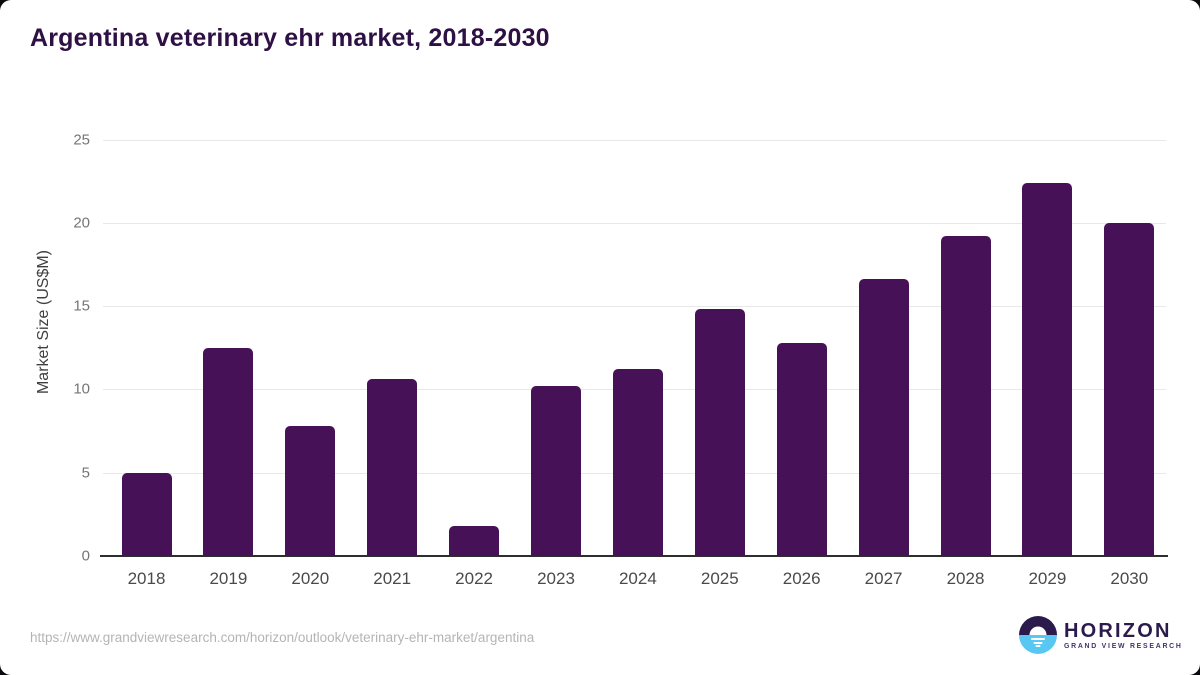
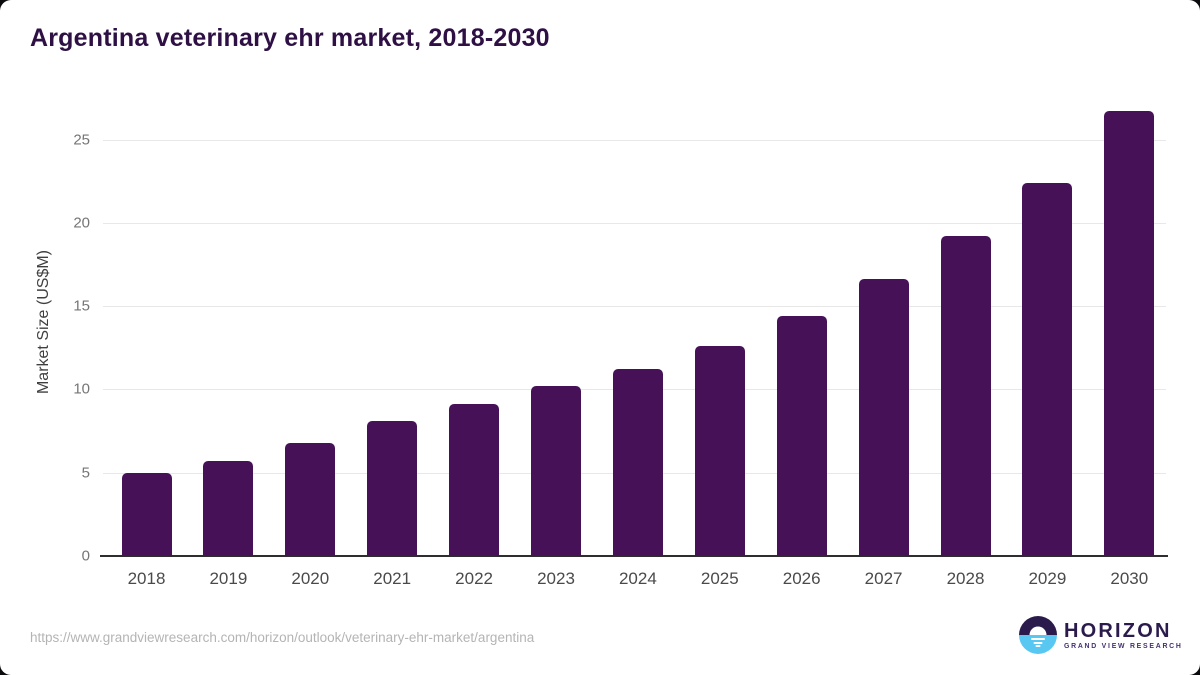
2019: 12.5 -> 5.7
2020: 7.8 -> 6.8
2021: 10.6 -> 8.1
2022: 1.8 -> 9.1
2025: 14.8 -> 12.6
2026: 12.8 -> 14.4
2030: 20.0 -> 26.7
